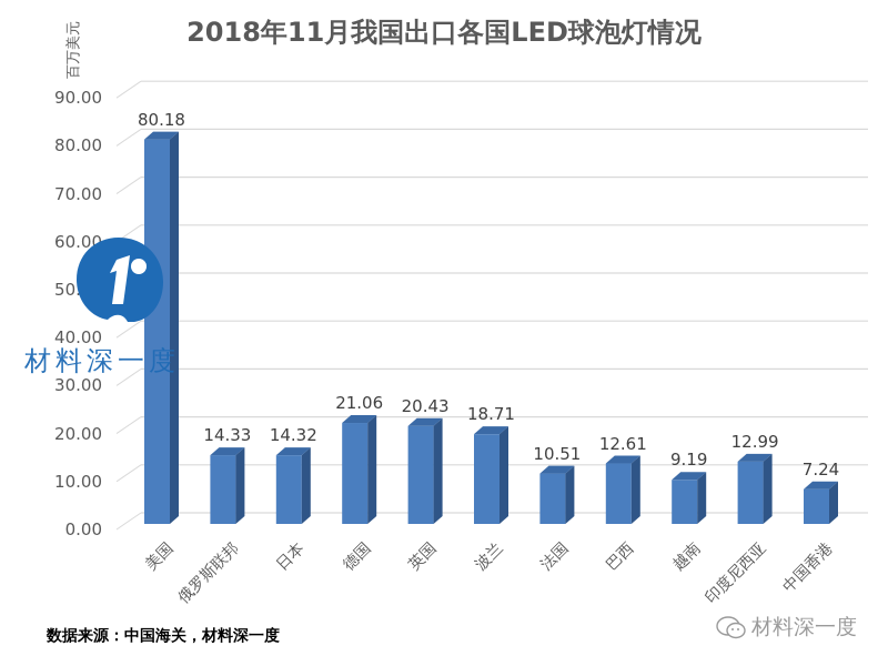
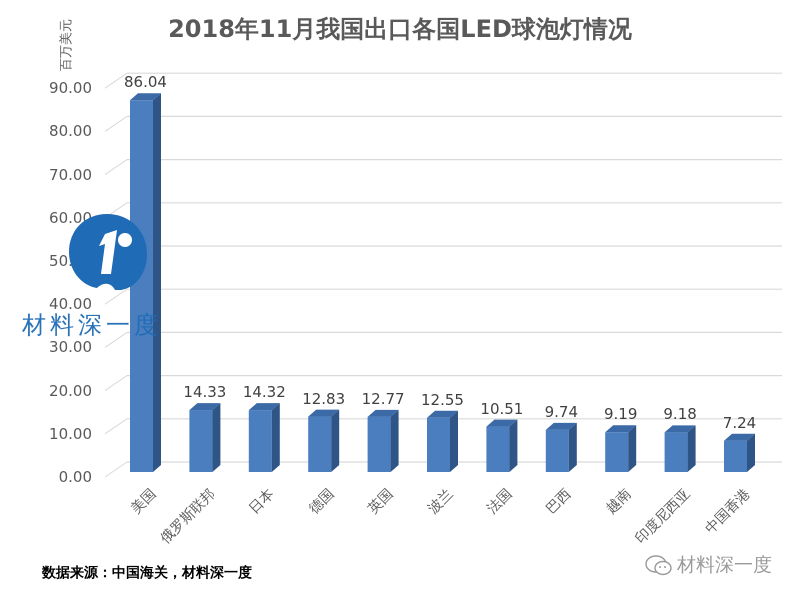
美国: 80.18 -> 86.04
德国: 21.06 -> 12.83
英国: 20.43 -> 12.77
波兰: 18.71 -> 12.55
巴西: 12.61 -> 9.74
印度尼西亚: 12.99 -> 9.18
